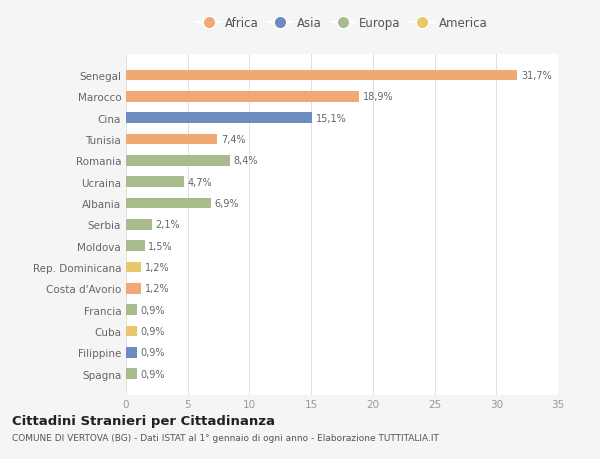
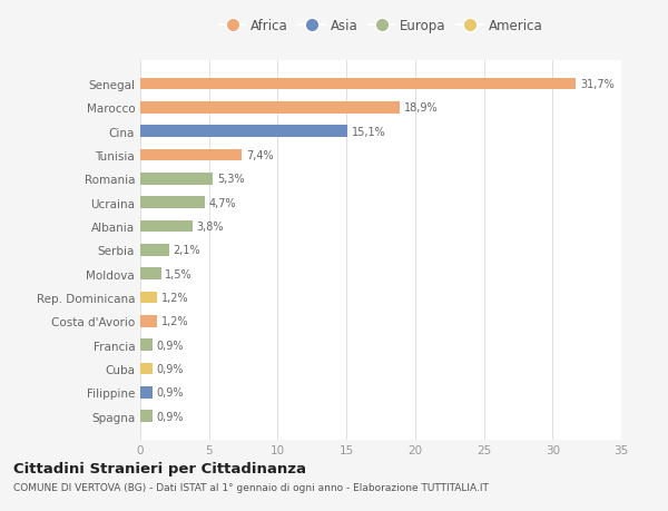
Romania: 8,4% -> 5,3%
Albania: 6,9% -> 3,8%
